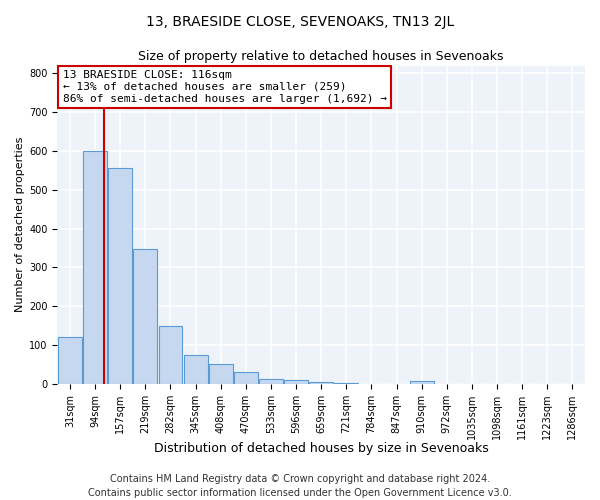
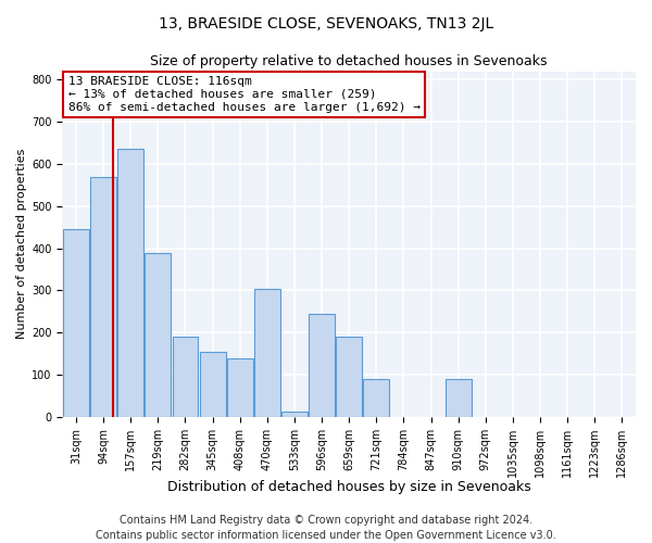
31sqm: 122 -> 445
94sqm: 601 -> 570
157sqm: 556 -> 635
219sqm: 347 -> 390
282sqm: 150 -> 190
345sqm: 75 -> 155
408sqm: 52 -> 140
470sqm: 30 -> 305
596sqm: 10 -> 245
659sqm: 5 -> 190
721sqm: 2 -> 90
910sqm: 7 -> 90
